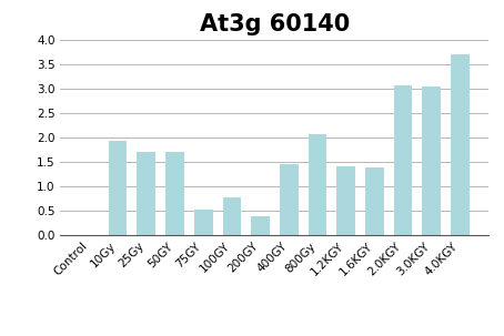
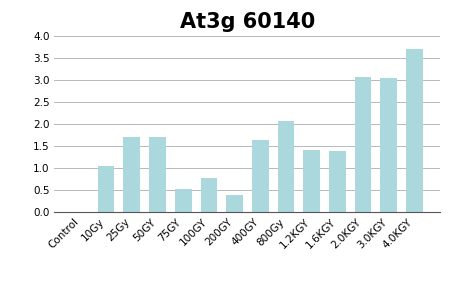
10Gy: 1.93 -> 1.05
400GY: 1.47 -> 1.65
